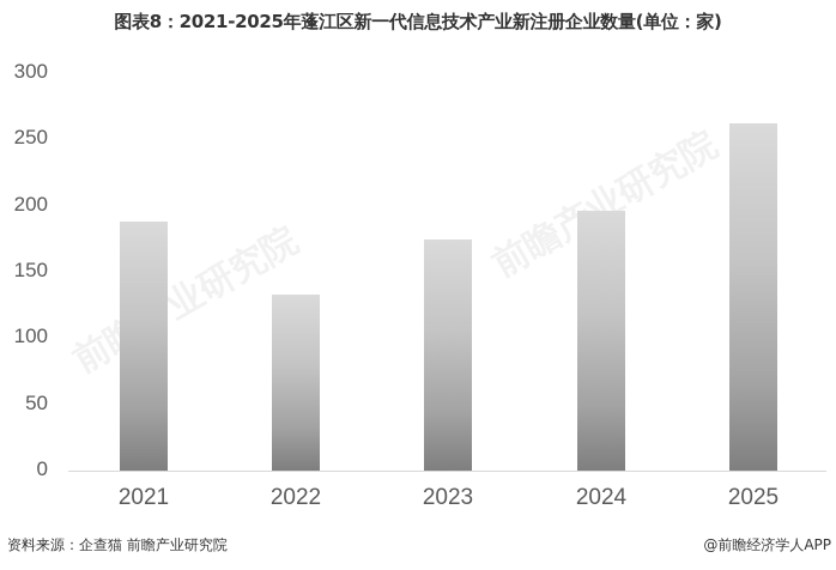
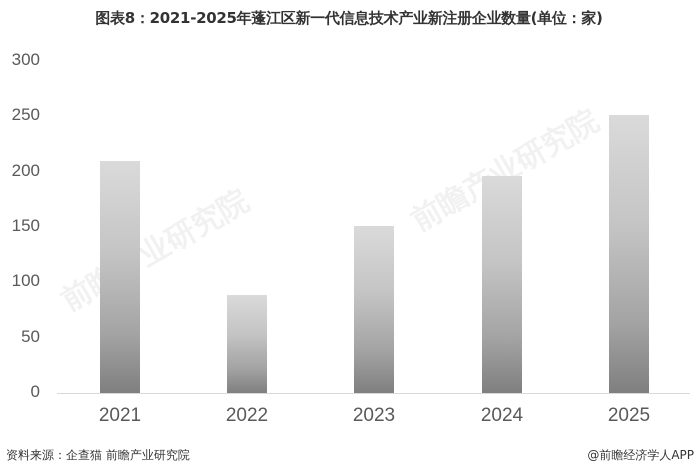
2021: 188 -> 210
2022: 133 -> 89
2023: 174 -> 151
2025: 262 -> 251
